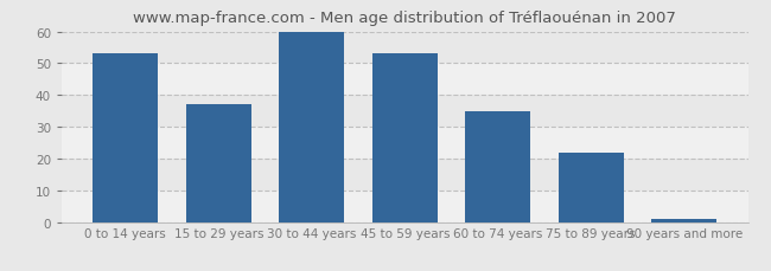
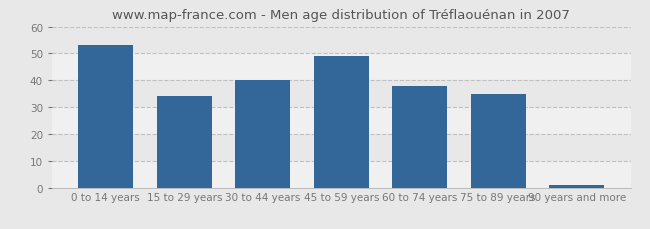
15 to 29 years: 37 -> 34
30 to 44 years: 60 -> 40
45 to 59 years: 53 -> 49
60 to 74 years: 35 -> 38
75 to 89 years: 22 -> 35
